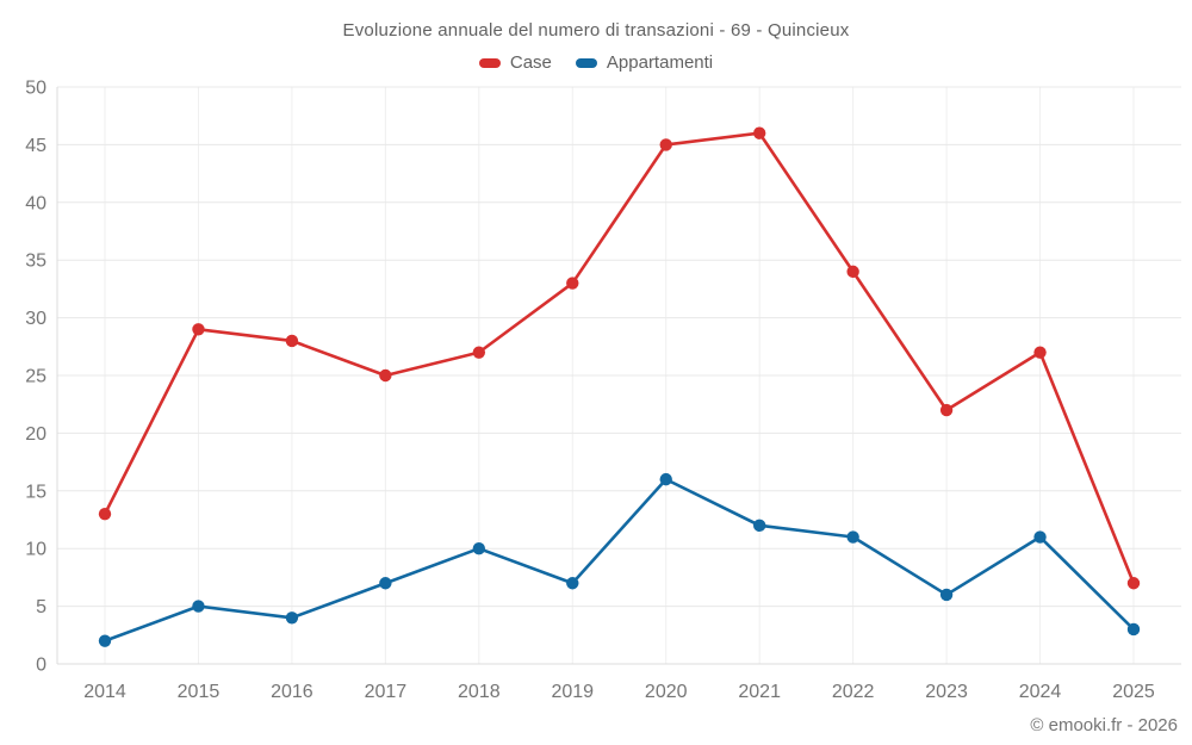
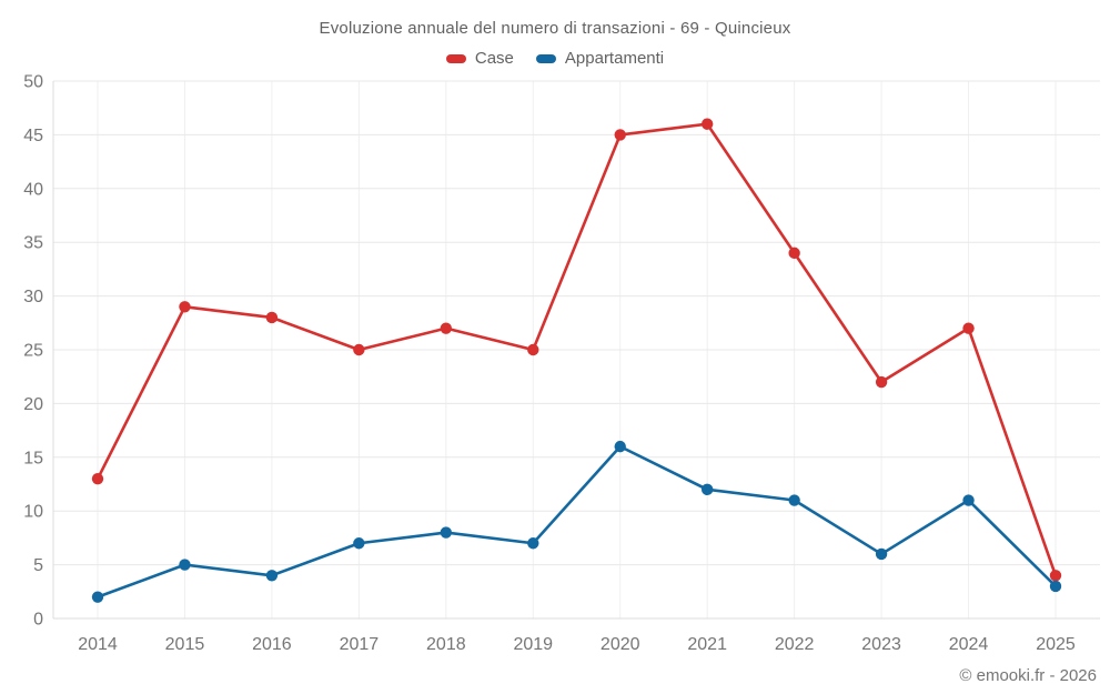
Appartamenti/2018: 10 -> 8
Case/2019: 33 -> 25
Case/2025: 7 -> 4
